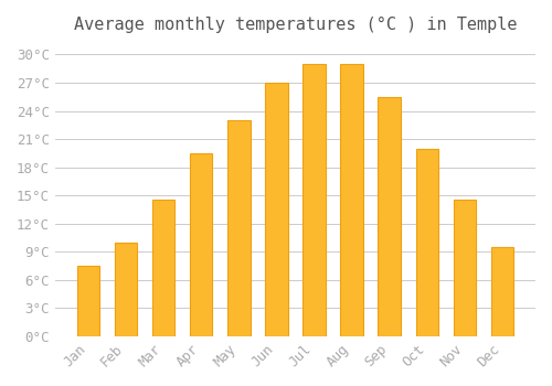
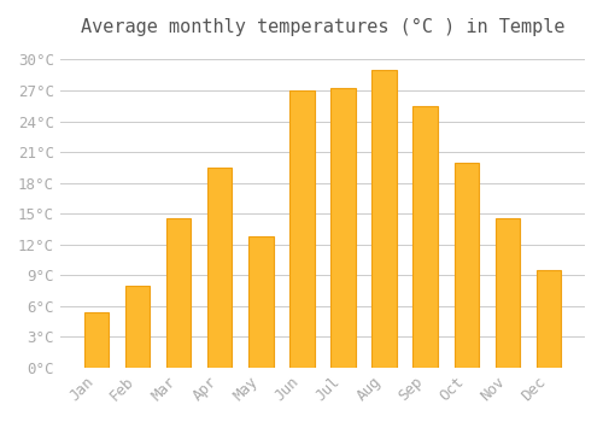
Jan: 7.5°C -> 5.4°C
Feb: 10.0°C -> 8.0°C
May: 23.0°C -> 12.8°C
Jul: 29.0°C -> 27.2°C
